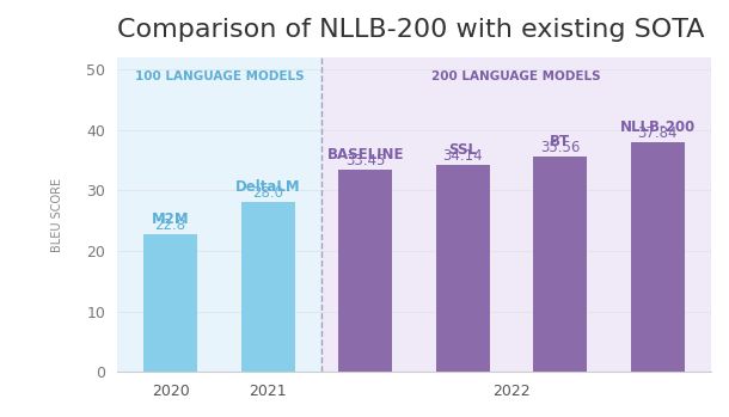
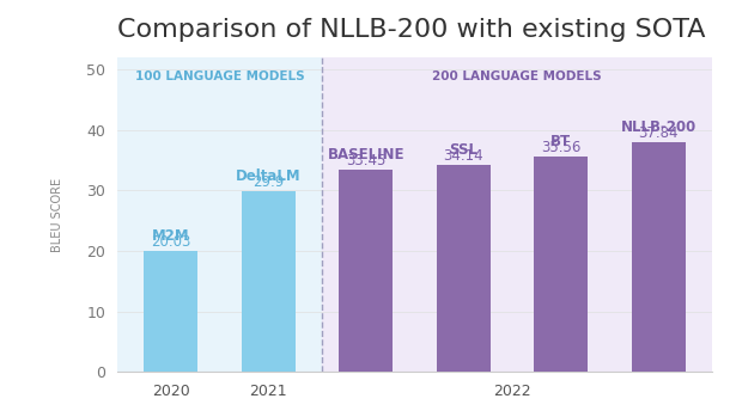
2020: 22.8 -> 20.0
2021: 28.0 -> 29.9
